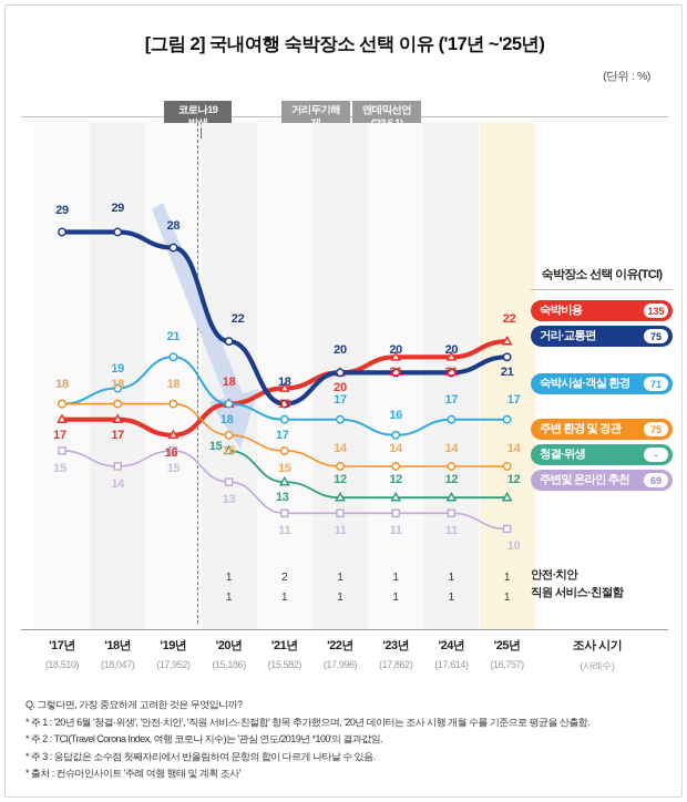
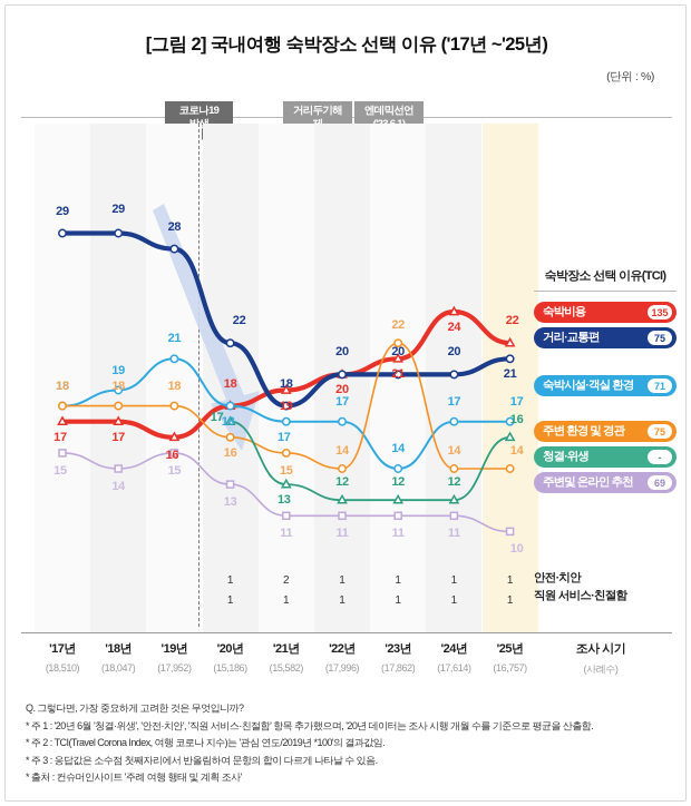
청결·위생/'20년: 15 -> 17
숙박시설·객실 환경/'23년: 16 -> 14
주변 환경 및 경관/'23년: 14 -> 22
숙박비용/'24년: 21 -> 24
청결·위생/'25년: 12 -> 16
